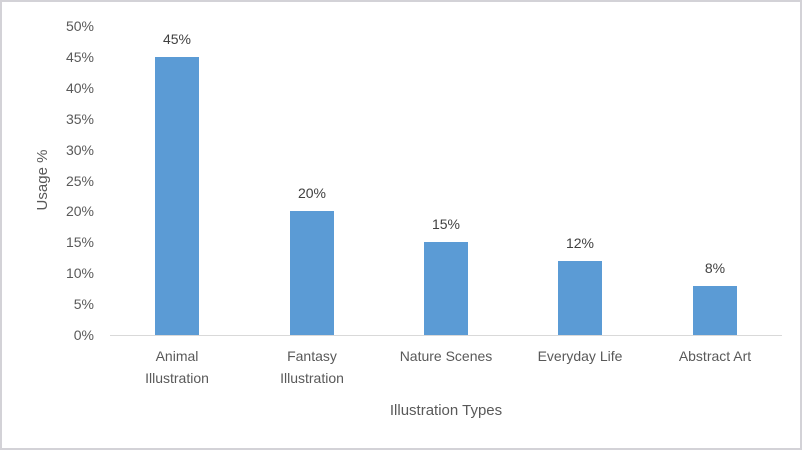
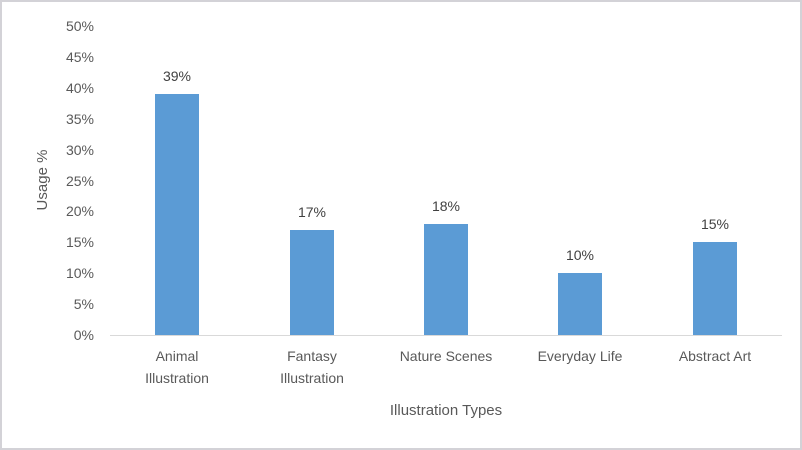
Animal Illustration: 45% -> 39%
Fantasy Illustration: 20% -> 17%
Nature Scenes: 15% -> 18%
Everyday Life: 12% -> 10%
Abstract Art: 8% -> 15%
